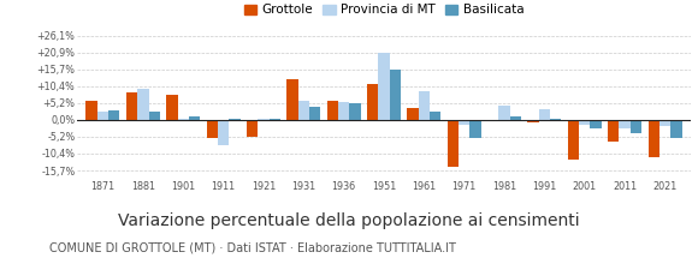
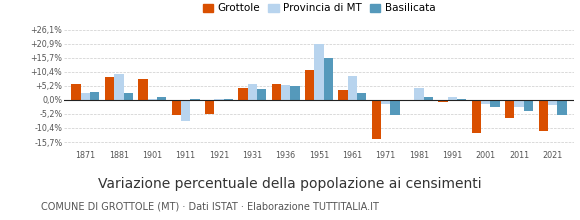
Grottole/1931: 12,5% -> 4,5%
Provincia di MT/1991: 3,5% -> 1,0%
